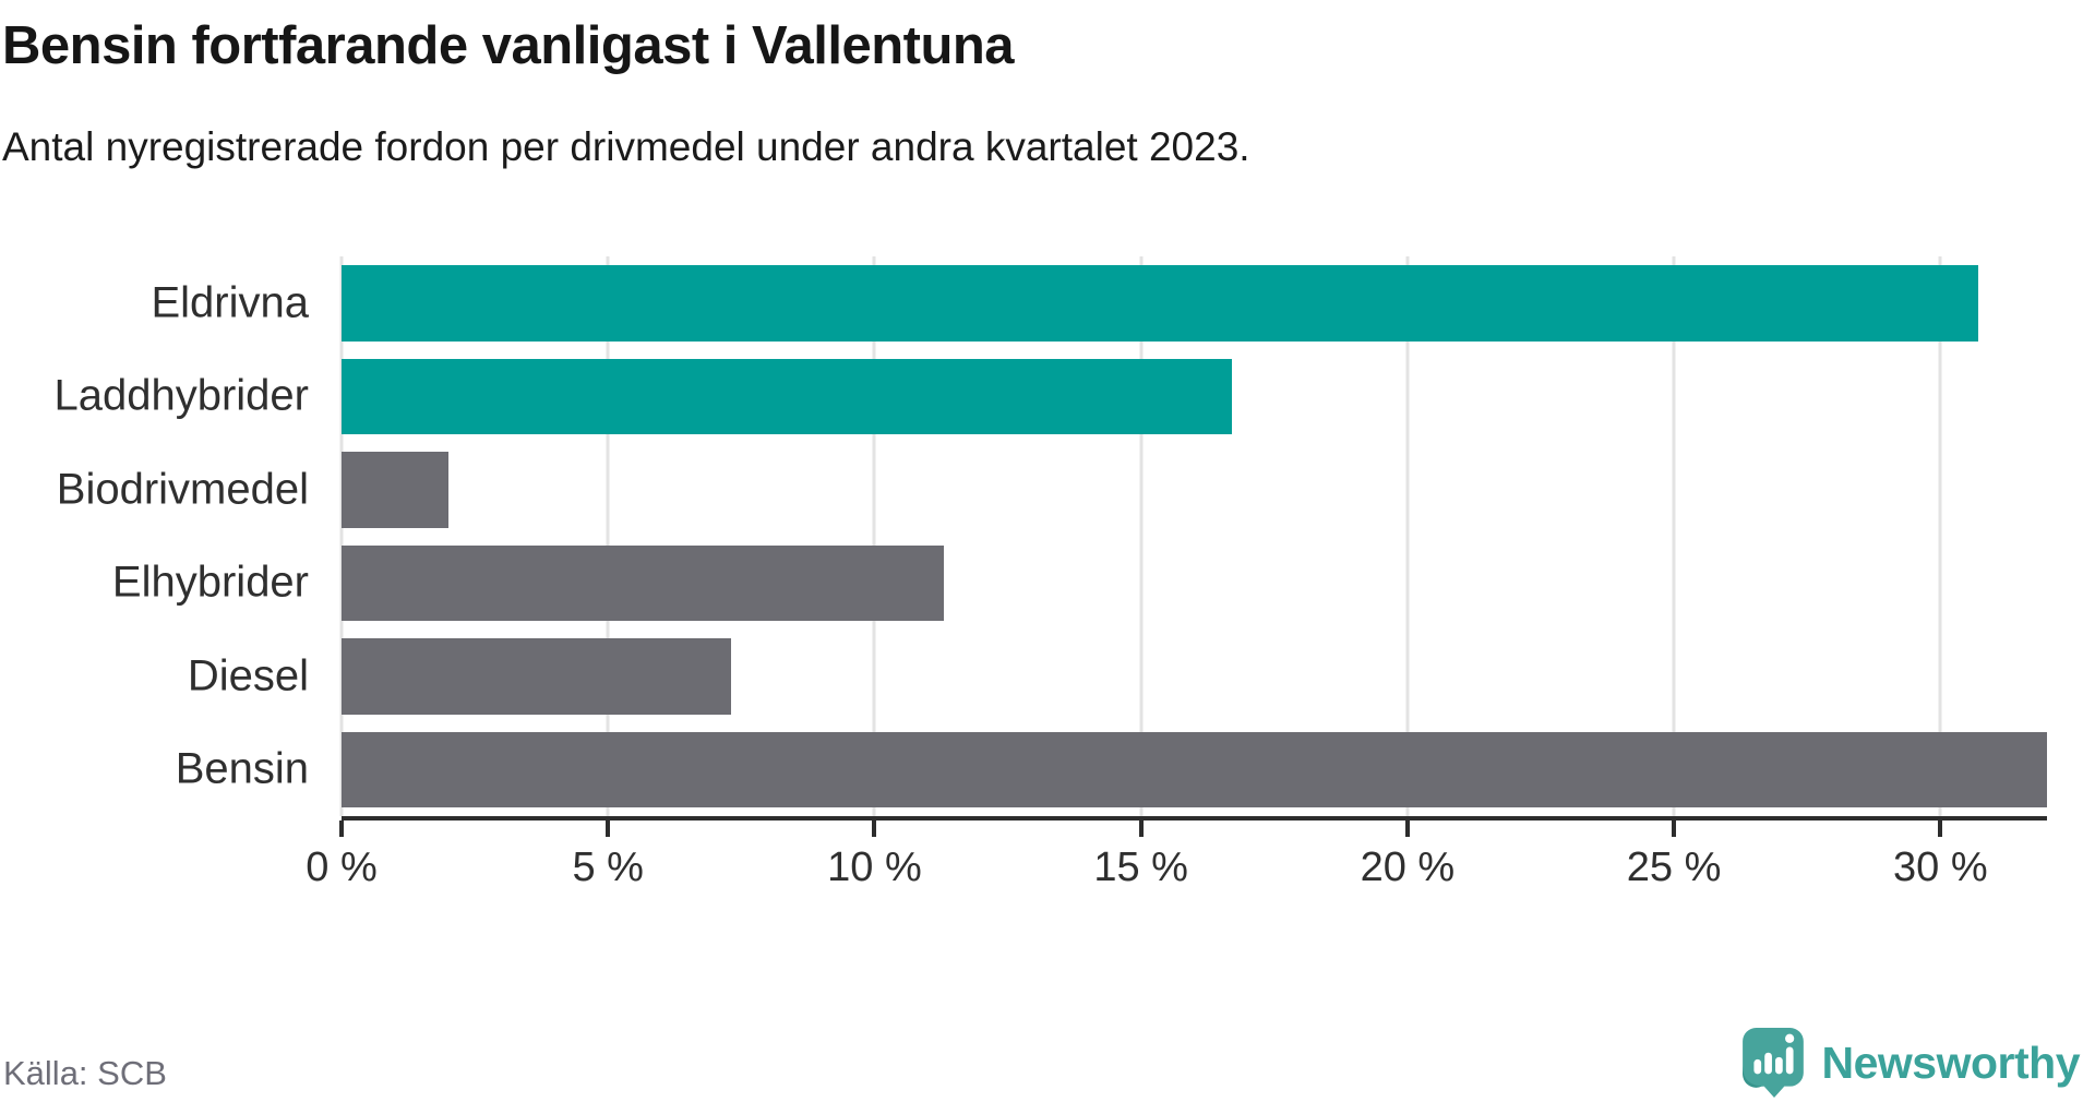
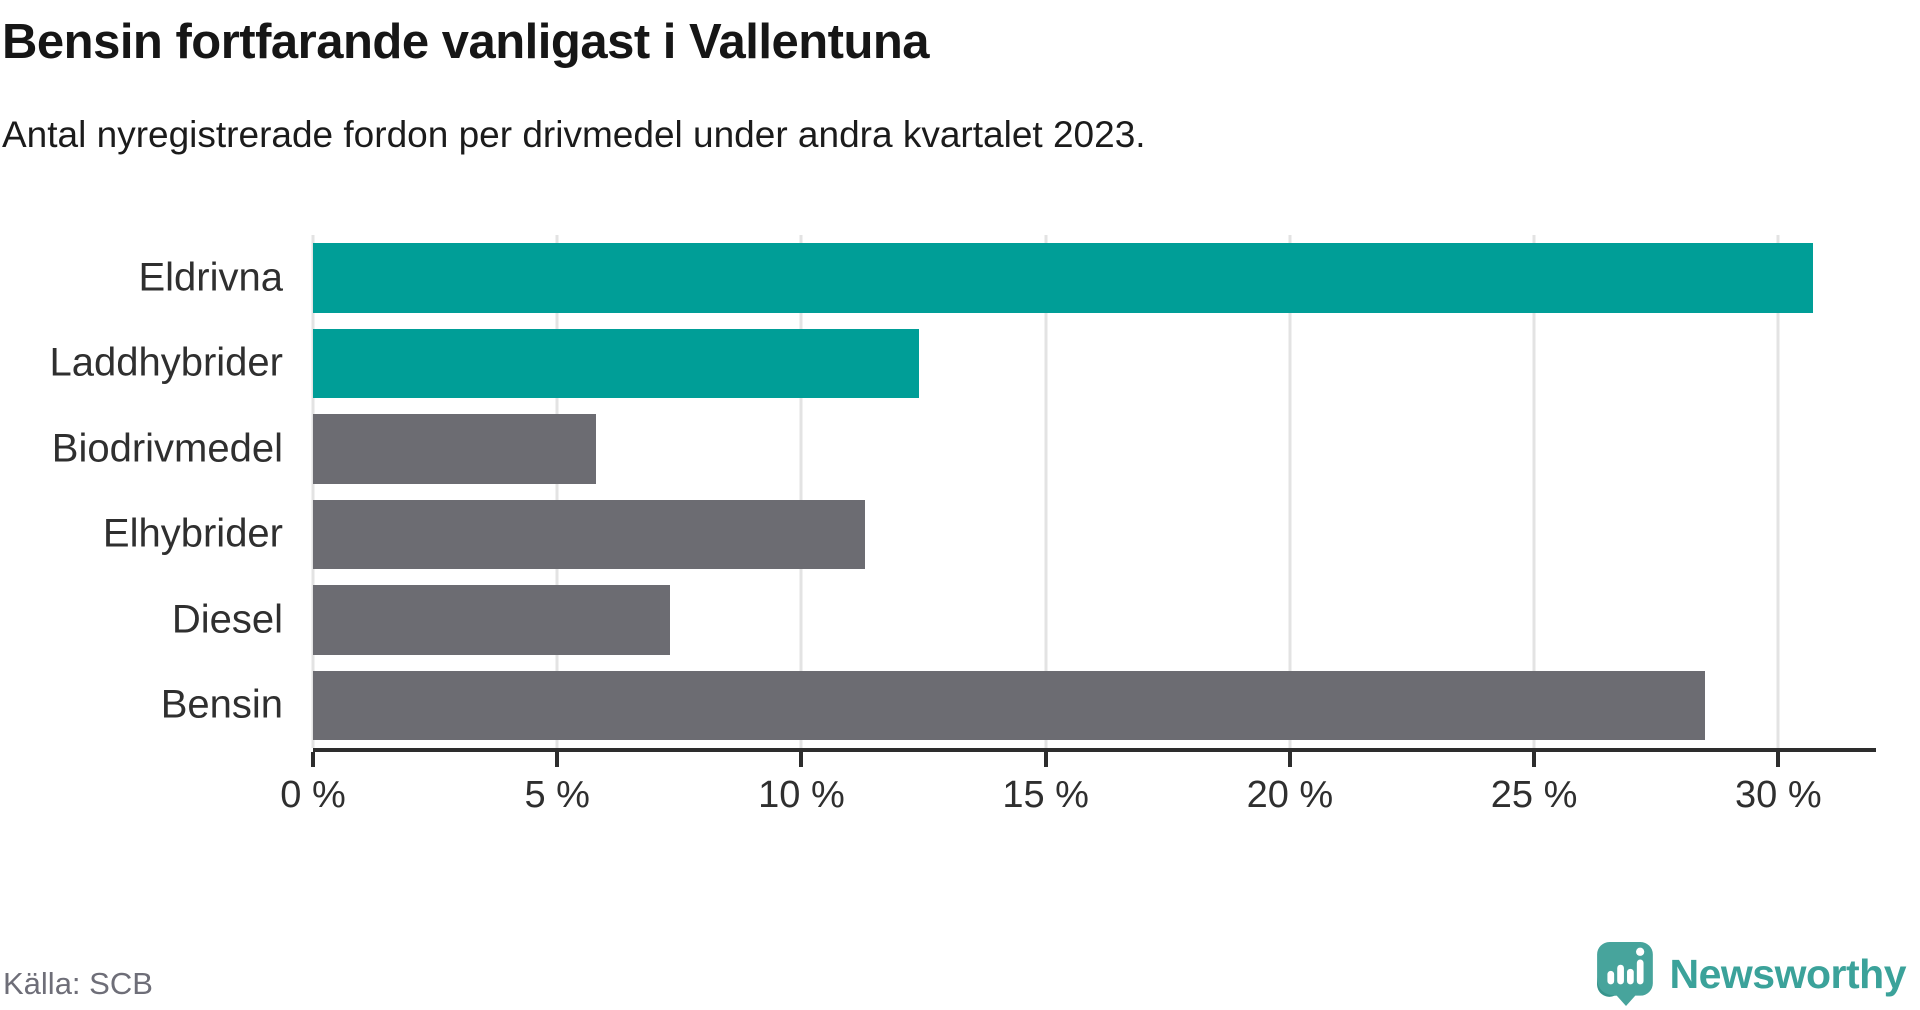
Laddhybrider: 16.7% -> 12.4%
Biodrivmedel: 2.0% -> 5.8%
Bensin: 32.0% -> 28.5%
